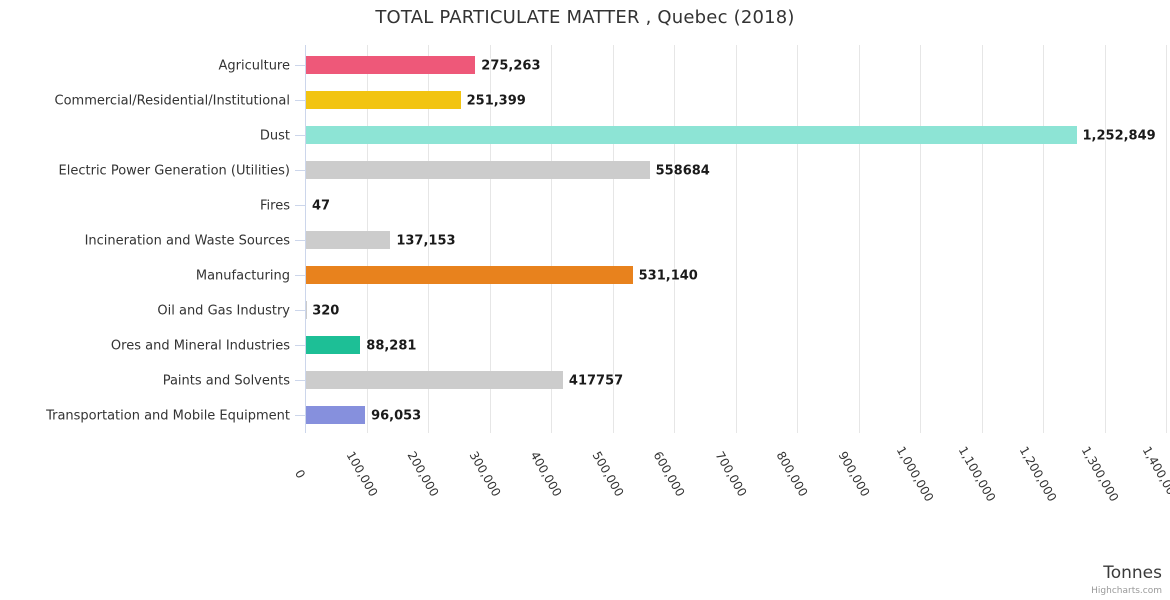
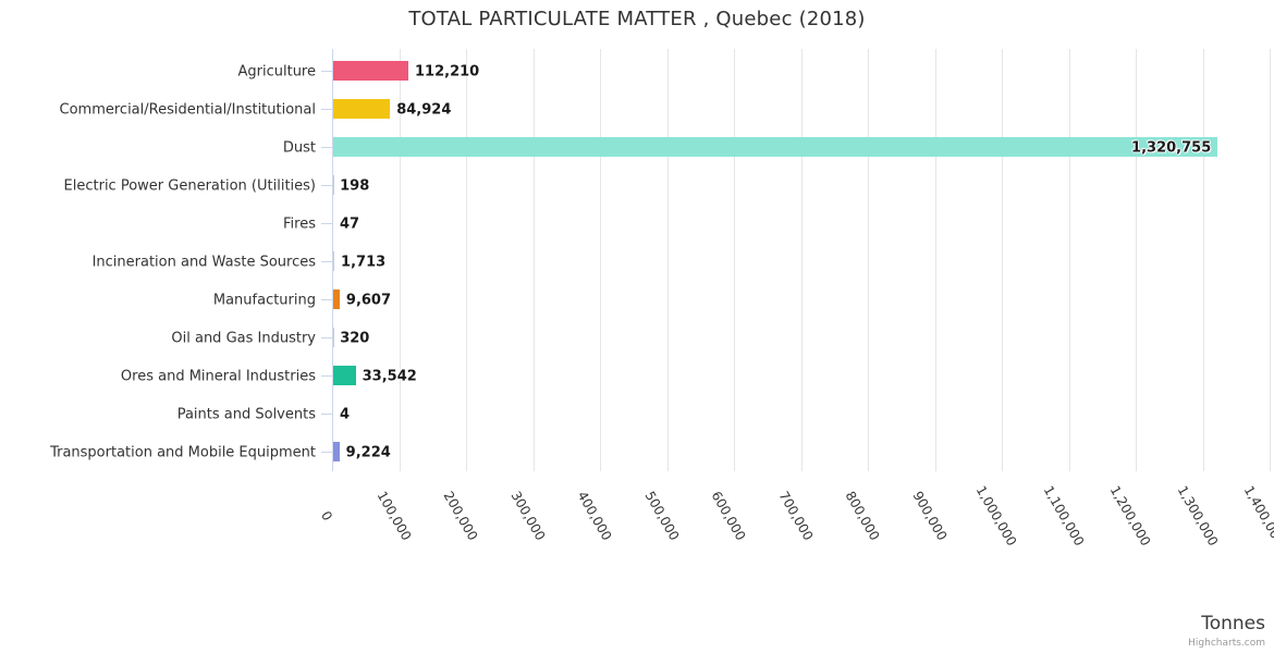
Agriculture: 275,263 -> 112,210
Commercial/Residential/Institutional: 251,399 -> 84,924
Dust: 1,252,849 -> 1,320,755
Electric Power Generation (Utilities): 558684 -> 198
Incineration and Waste Sources: 137,153 -> 1,713
Manufacturing: 531,140 -> 9,607
Ores and Mineral Industries: 88,281 -> 33,542
Paints and Solvents: 417757 -> 4
Transportation and Mobile Equipment: 96,053 -> 9,224
